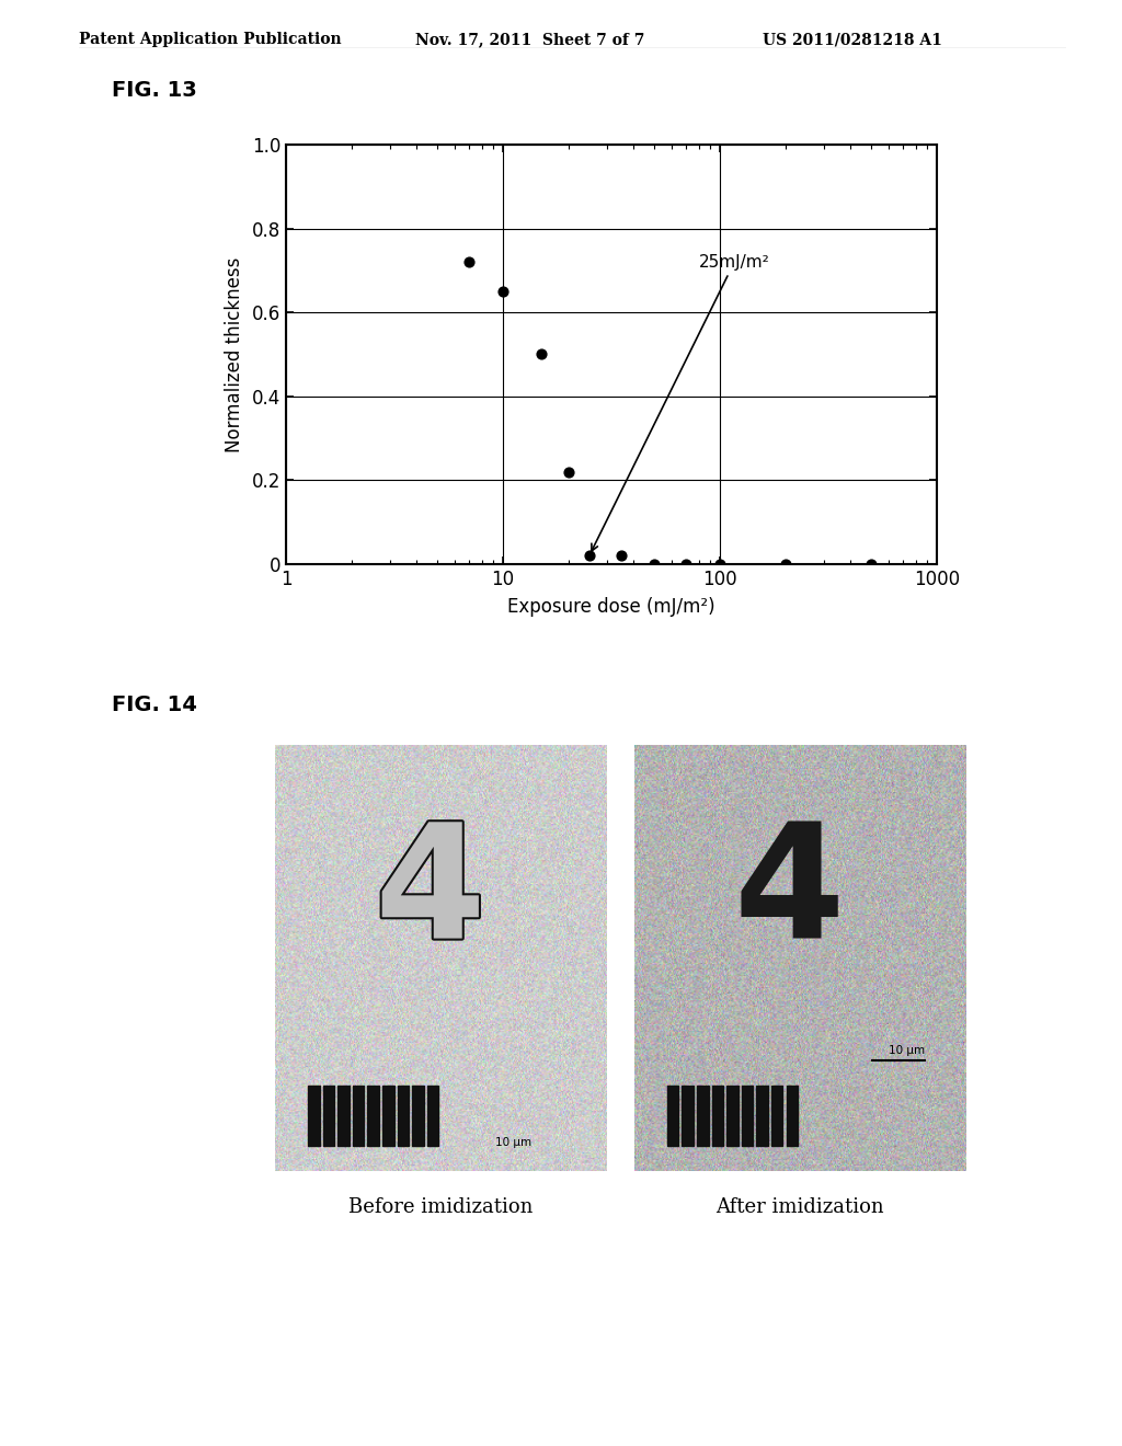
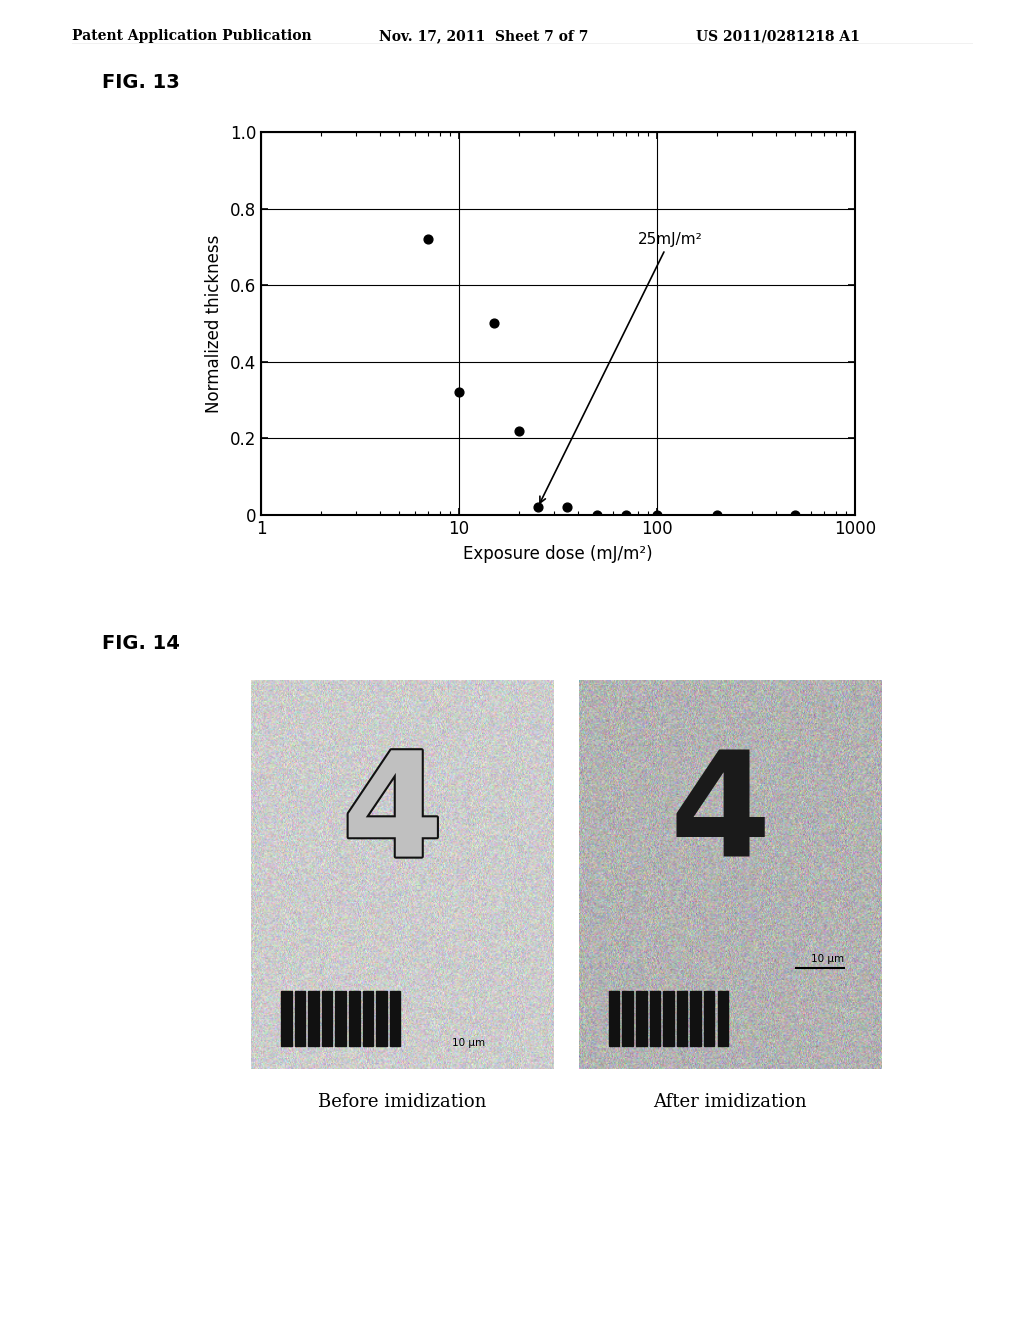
10: 0.65 -> 0.32
